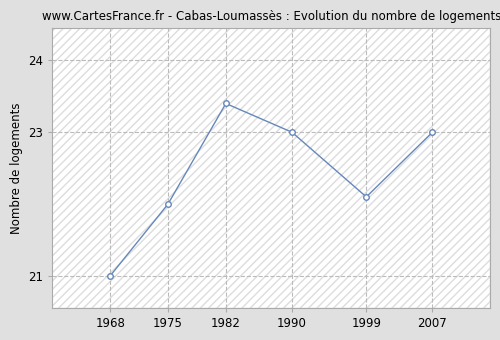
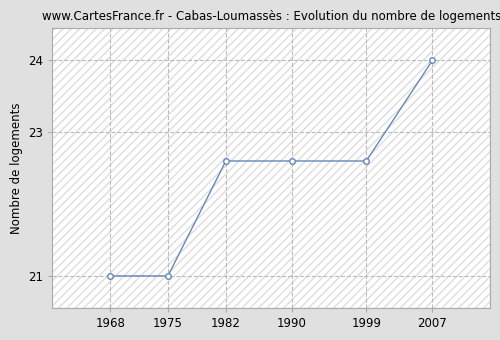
1975: 22.0 -> 21.0
1982: 23.4 -> 22.6
1990: 23.0 -> 22.6
1999: 22.1 -> 22.6
2007: 23.0 -> 24.0
